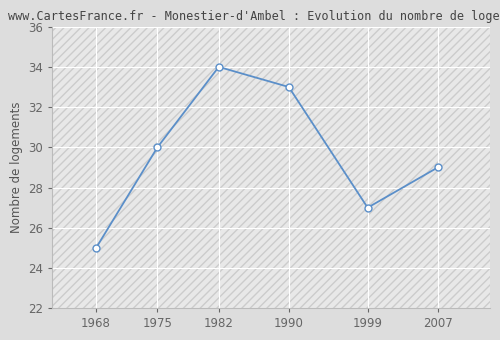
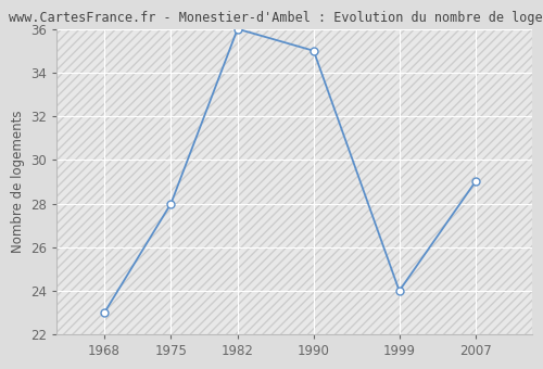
1968: 25 -> 23
1975: 30 -> 28
1982: 34 -> 36
1990: 33 -> 35
1999: 27 -> 24
